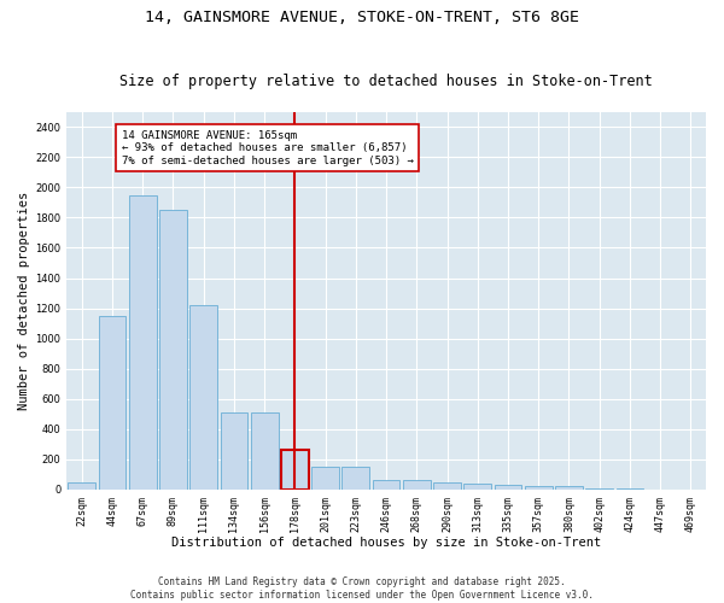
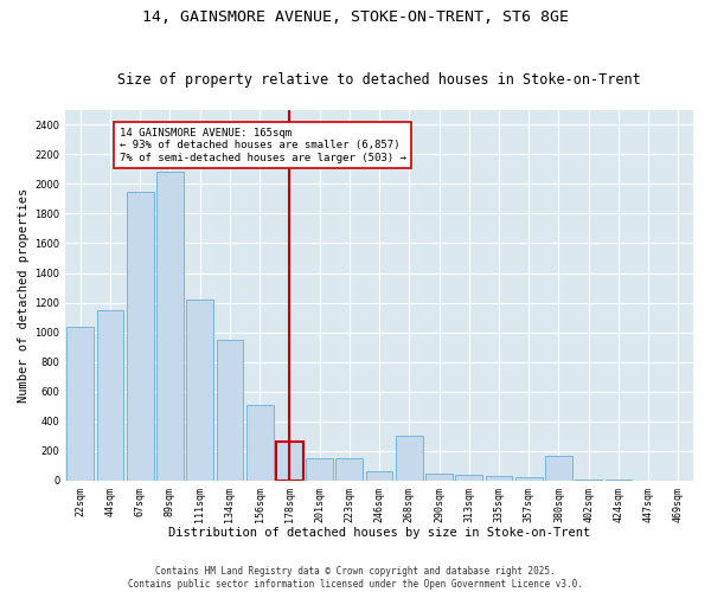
22sqm: 50 -> 1040
89sqm: 1850 -> 2080
134sqm: 510 -> 950
268sqm: 60 -> 300
380sqm: 20 -> 170
